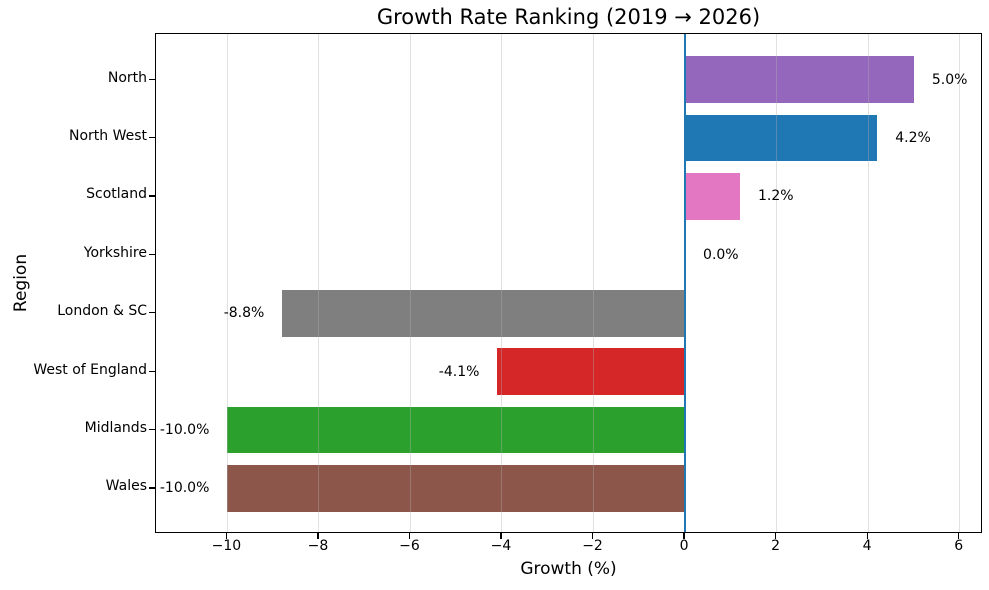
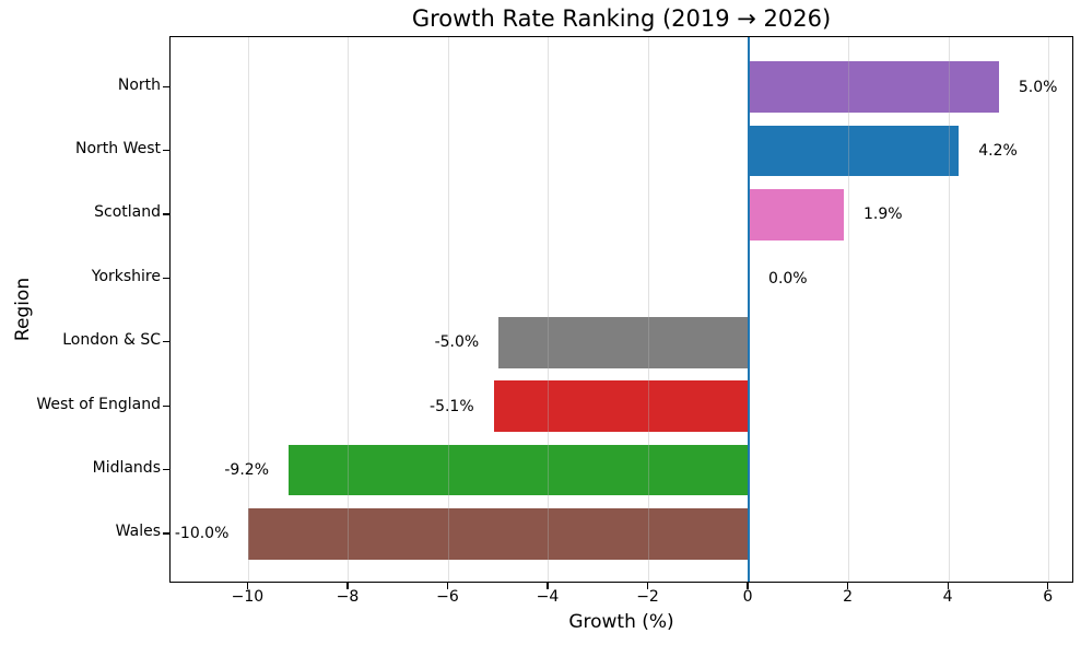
Scotland: 1.2% -> 1.9%
London & SC: -8.8% -> -5.0%
West of England: -4.1% -> -5.1%
Midlands: -10.0% -> -9.2%
